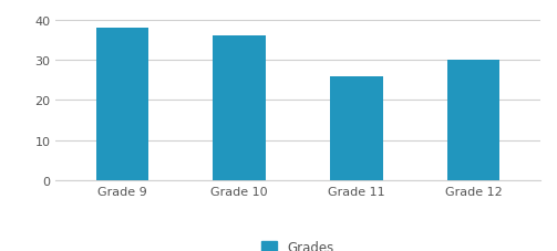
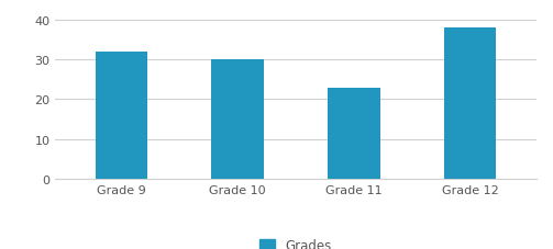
Grade 9: 38 -> 32
Grade 10: 36 -> 30
Grade 11: 26 -> 23
Grade 12: 30 -> 38
